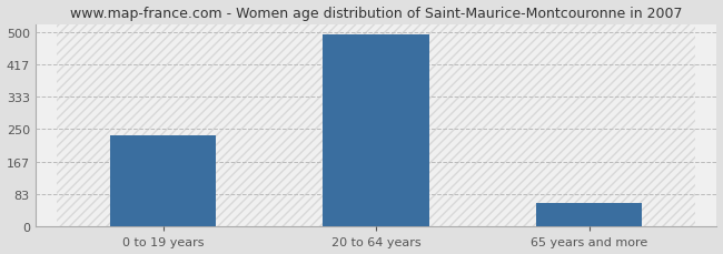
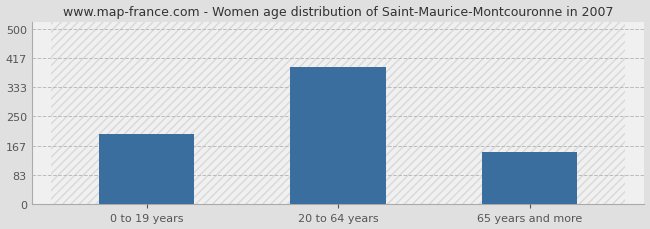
0 to 19 years: 233 -> 200
20 to 64 years: 492 -> 390
65 years and more: 62 -> 150
